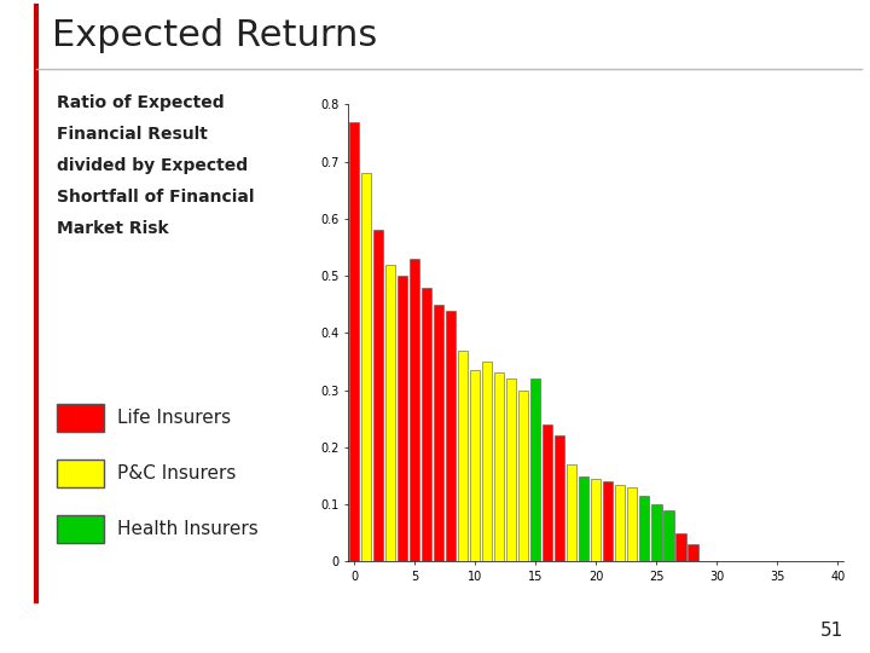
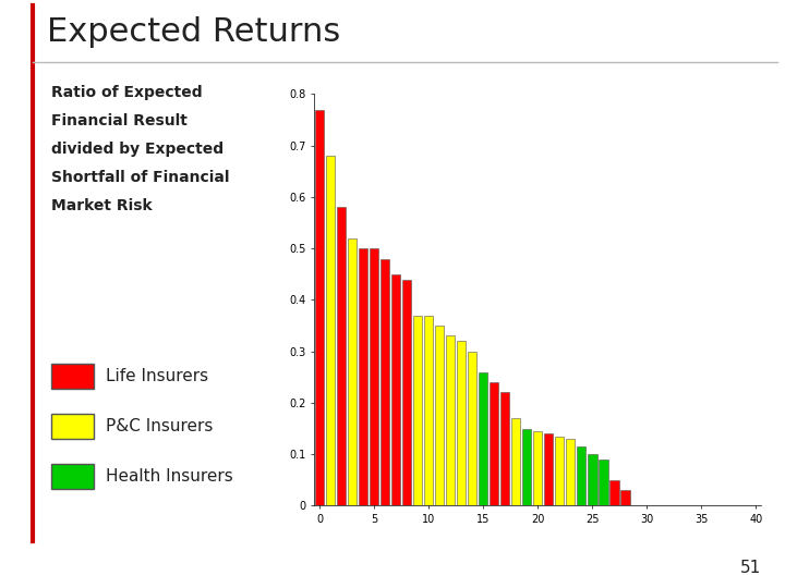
5: 0.530 -> 0.500
10: 0.335 -> 0.370
15: 0.320 -> 0.260
